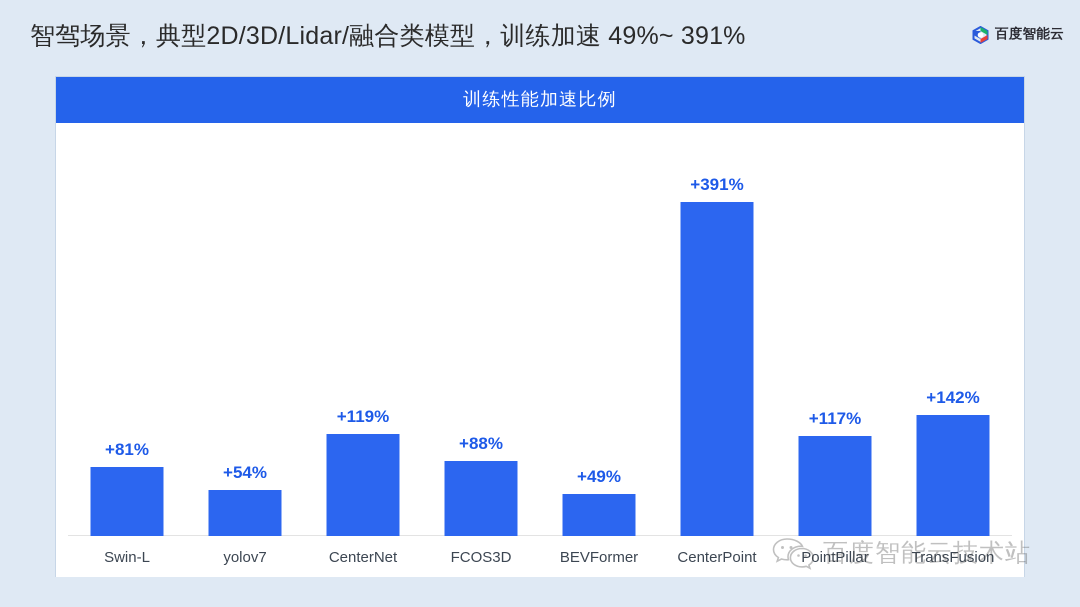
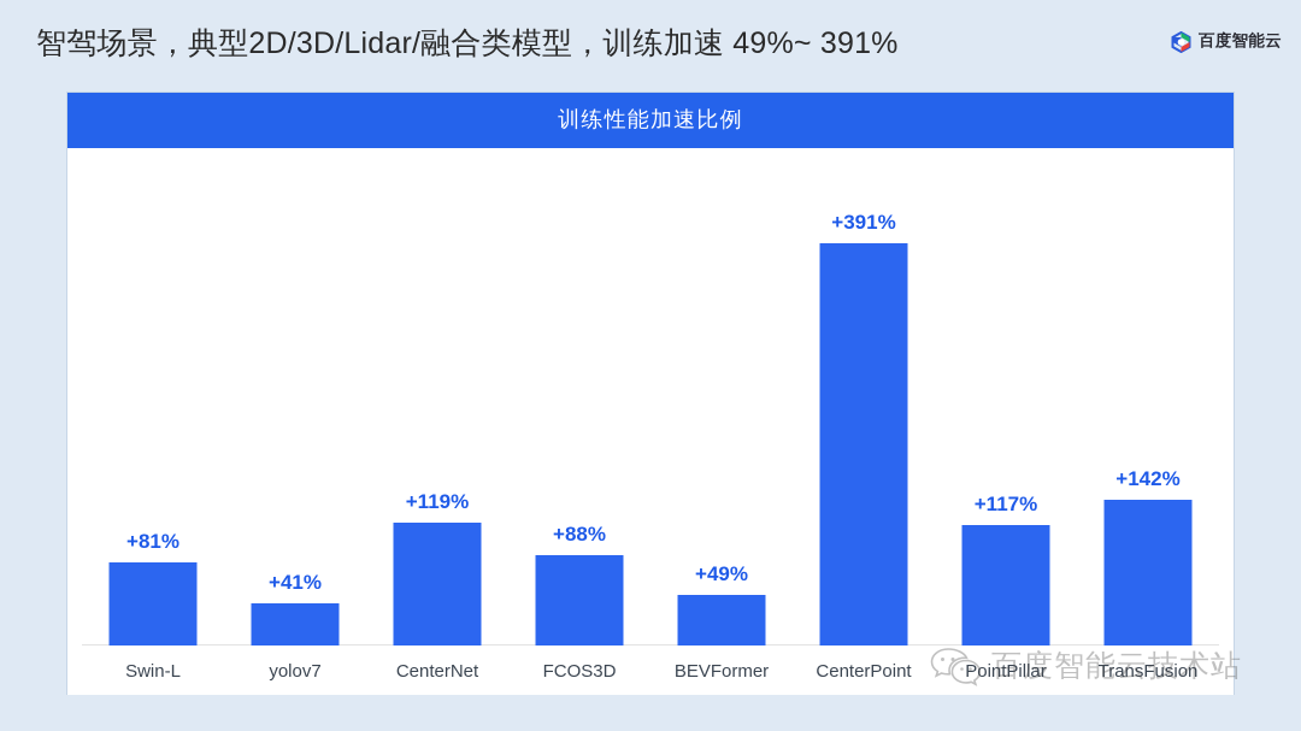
yolov7: +54% -> +41%
